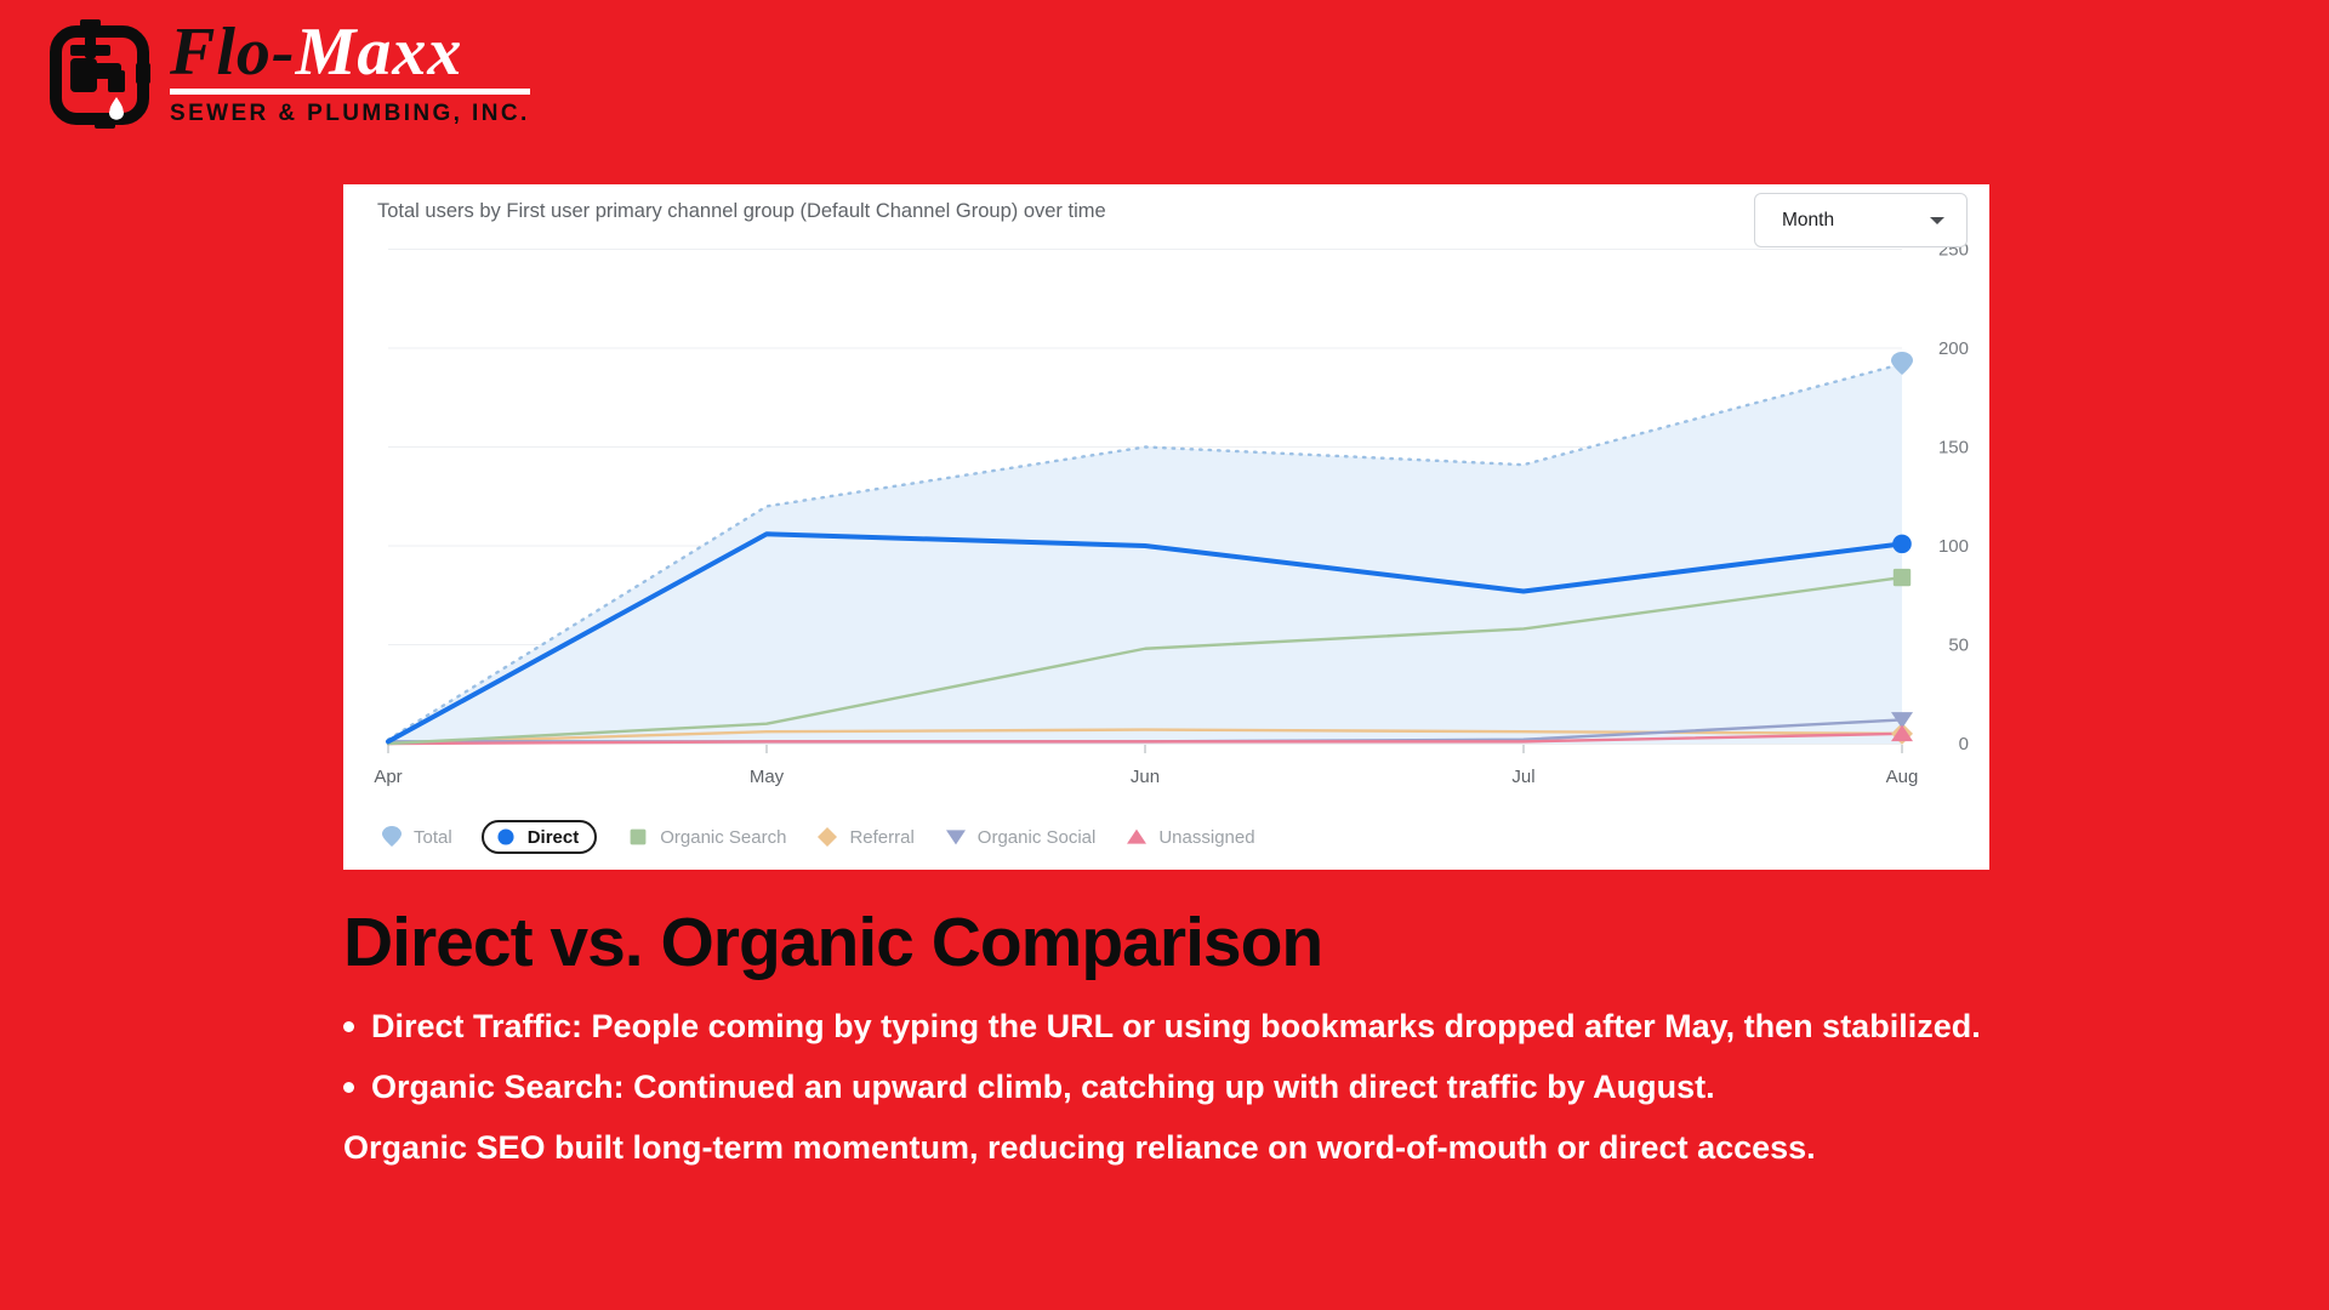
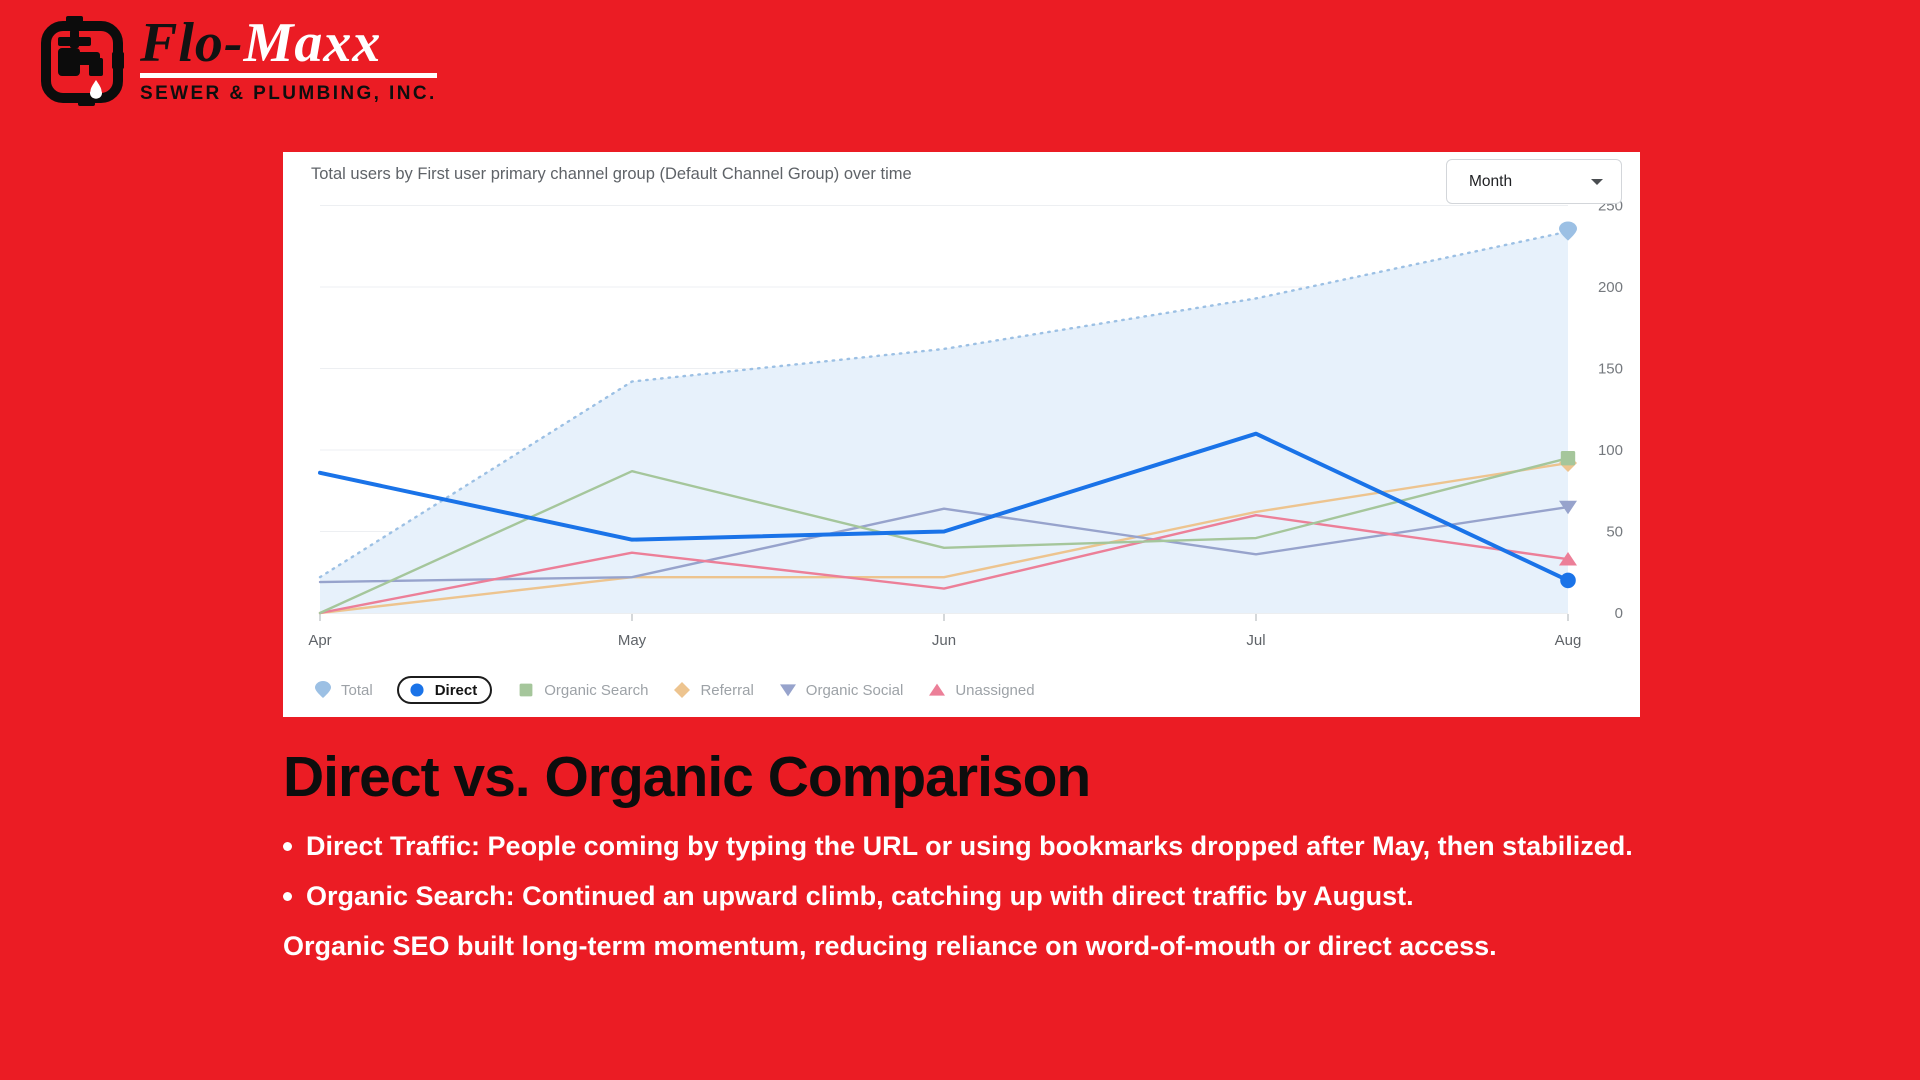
Total/Apr: 2 -> 22
Direct/Apr: 1 -> 86
Organic Social/Apr: 1 -> 19
Total/May: 120 -> 142
Direct/May: 106 -> 45
Organic Search/May: 10 -> 87
Referral/May: 6 -> 22
Organic Social/May: 1 -> 22
Unassigned/May: 1 -> 37
Total/Jun: 150 -> 162
Direct/Jun: 100 -> 50
Organic Search/Jun: 48 -> 40
Referral/Jun: 7 -> 22
Organic Social/Jun: 1 -> 64
Unassigned/Jun: 1 -> 15
Total/Jul: 141 -> 193
Direct/Jul: 77 -> 110
Organic Search/Jul: 58 -> 46
Referral/Jul: 6 -> 62
Organic Social/Jul: 2 -> 36
Unassigned/Jul: 1 -> 60
Total/Aug: 192 -> 234
Direct/Aug: 101 -> 20
Organic Search/Aug: 84 -> 95
Referral/Aug: 5 -> 92
Organic Social/Aug: 12 -> 65
Unassigned/Aug: 5 -> 33
